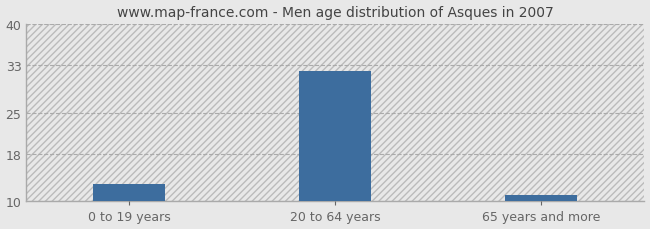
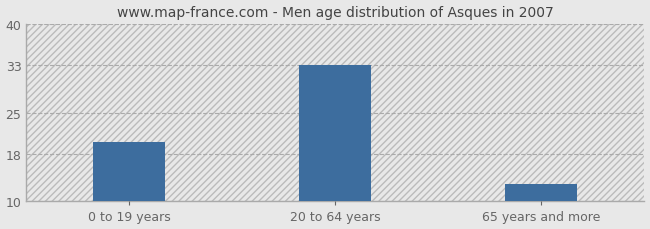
0 to 19 years: 13 -> 20
20 to 64 years: 32 -> 33
65 years and more: 11 -> 13
